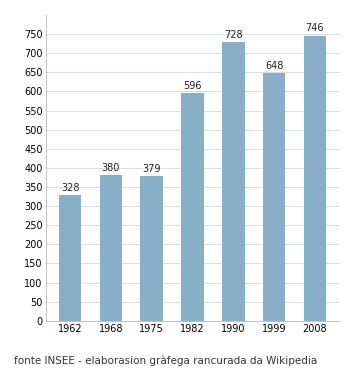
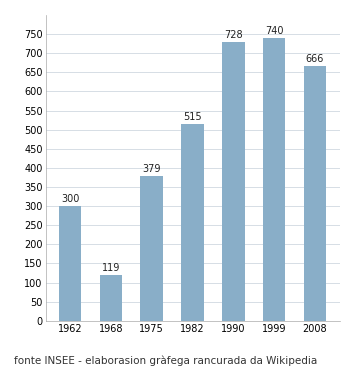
1962: 328 -> 300
1968: 380 -> 119
1982: 596 -> 515
1999: 648 -> 740
2008: 746 -> 666
